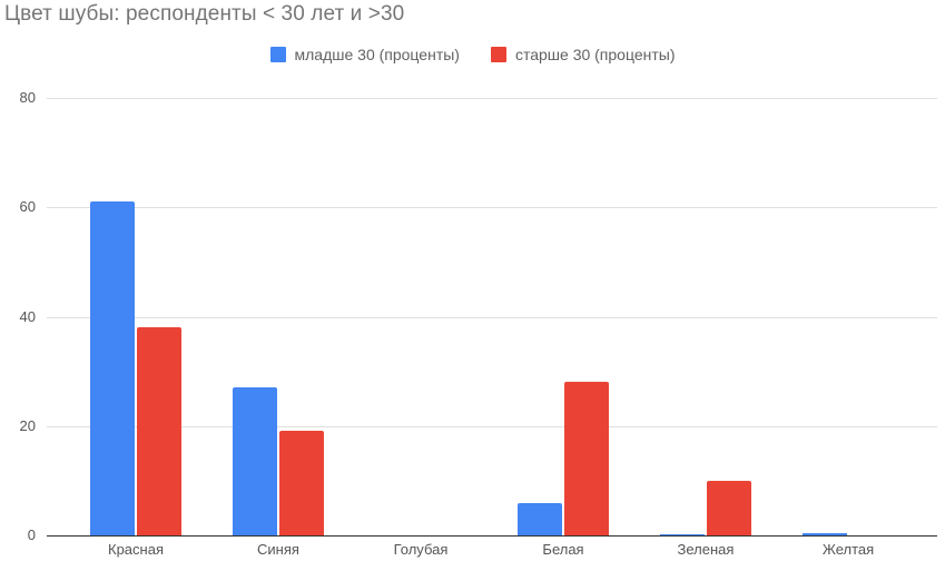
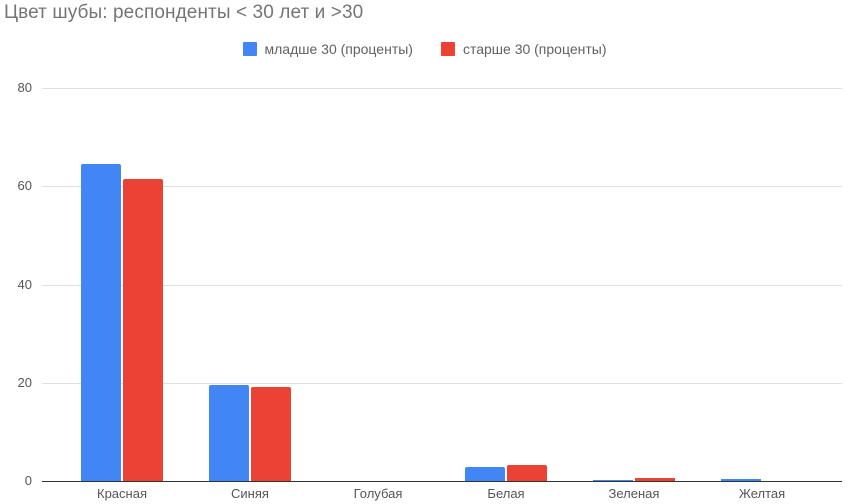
младше 30 (проценты)/Красная: 61 -> 64
старше 30 (проценты)/Красная: 38 -> 62
младше 30 (проценты)/Синяя: 27 -> 20
младше 30 (проценты)/Белая: 6 -> 3
старше 30 (проценты)/Белая: 28 -> 3
старше 30 (проценты)/Зеленая: 10 -> 1
